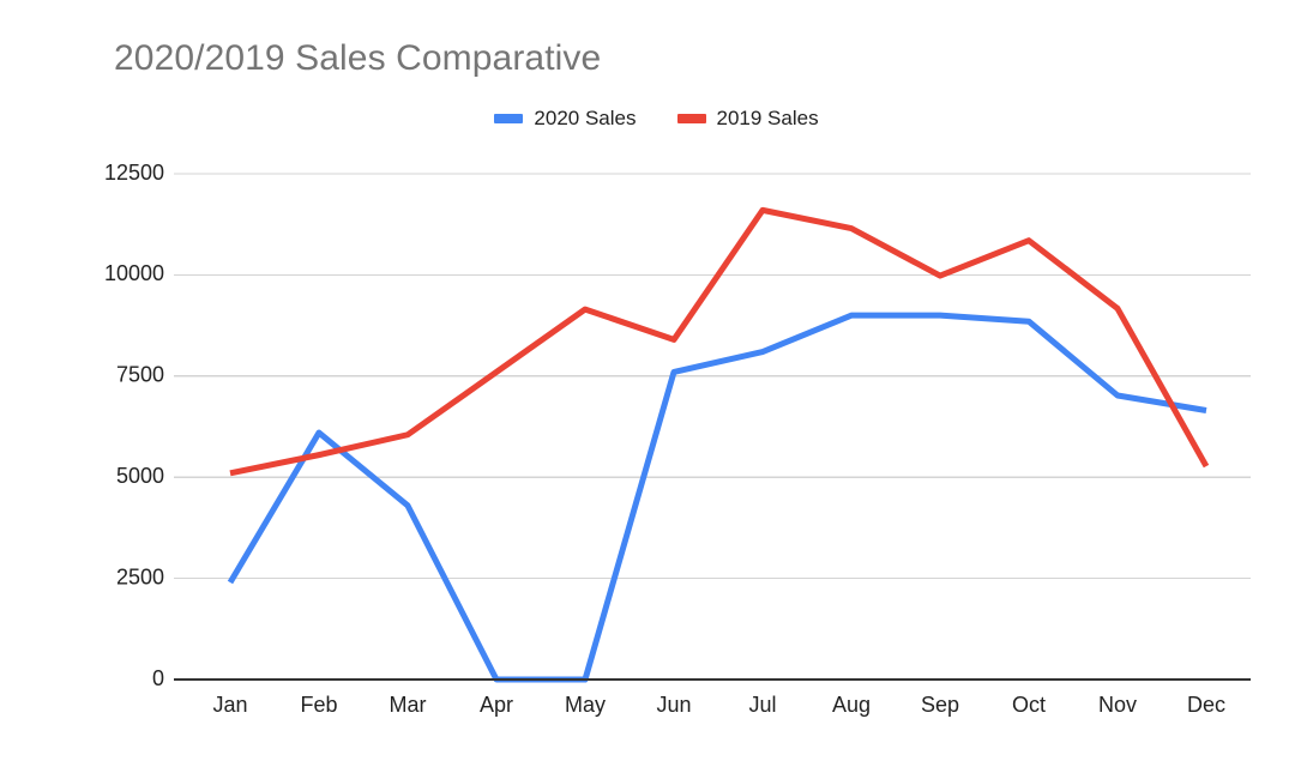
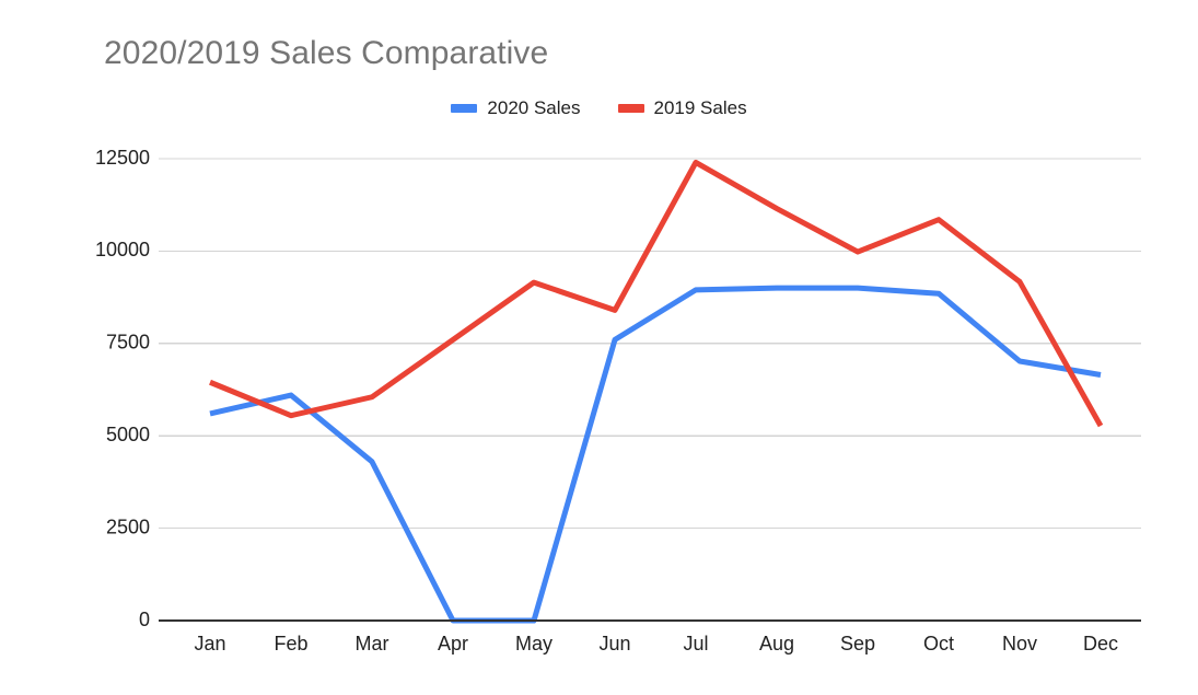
2020 Sales/Jan: 2400 -> 5600
2019 Sales/Jan: 5100 -> 6400
2020 Sales/Jul: 8100 -> 9000
2019 Sales/Jul: 11600 -> 12400
